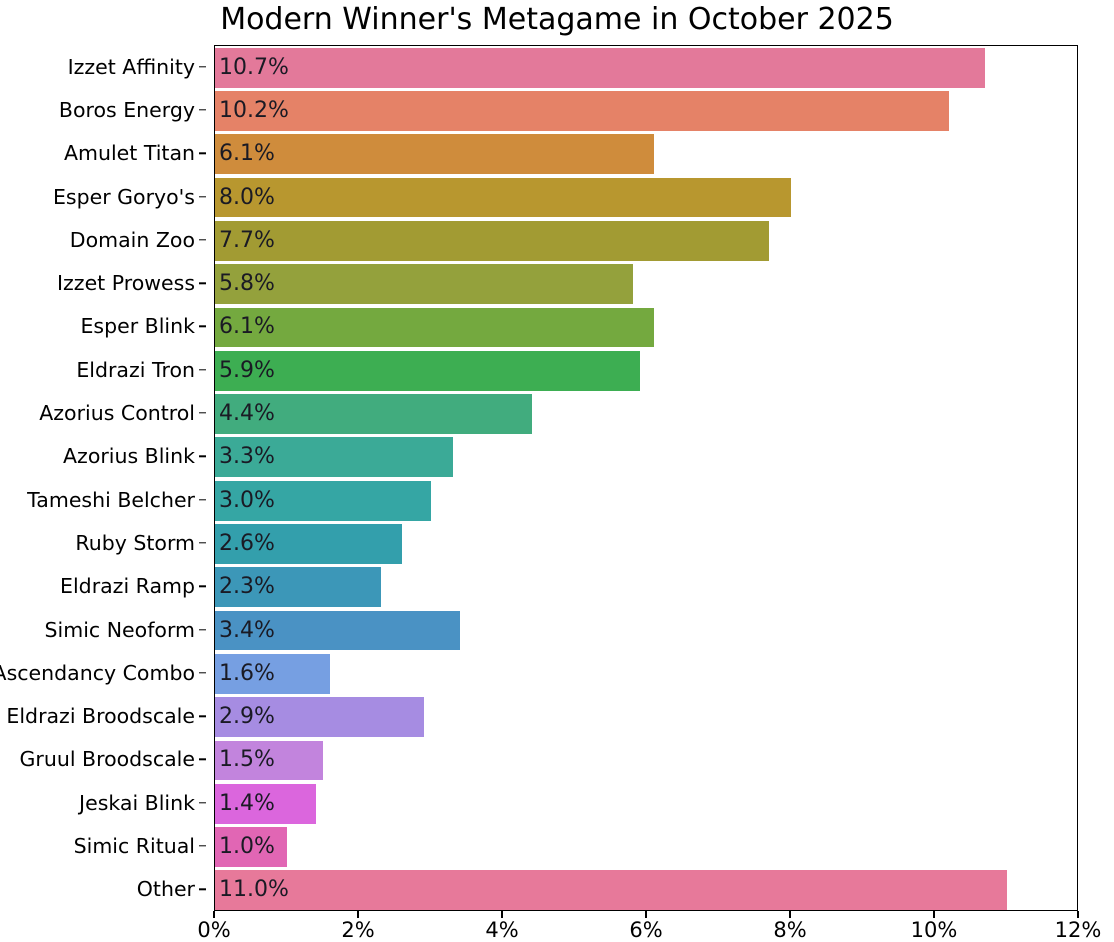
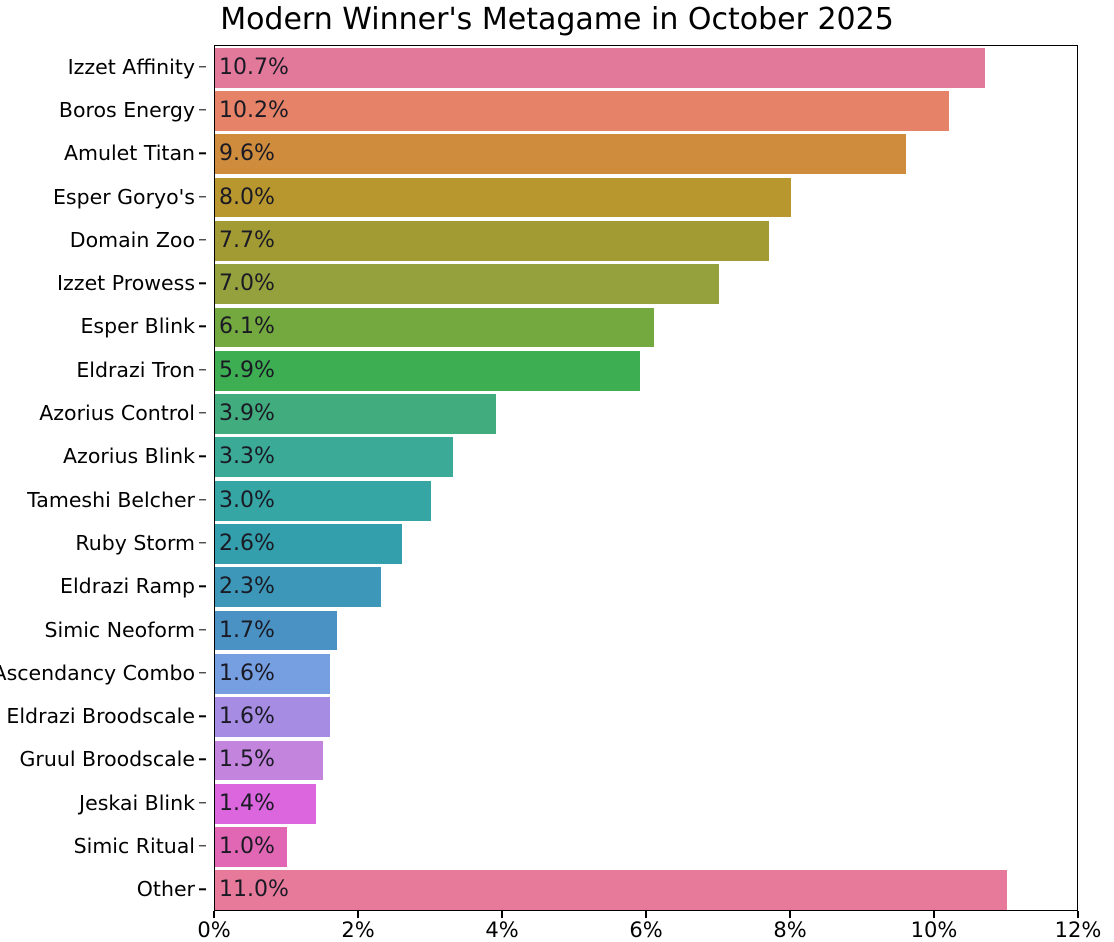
Amulet Titan: 6.1% -> 9.6%
Izzet Prowess: 5.8% -> 7.0%
Azorius Control: 4.4% -> 3.9%
Simic Neoform: 3.4% -> 1.7%
Eldrazi Broodscale: 2.9% -> 1.6%
